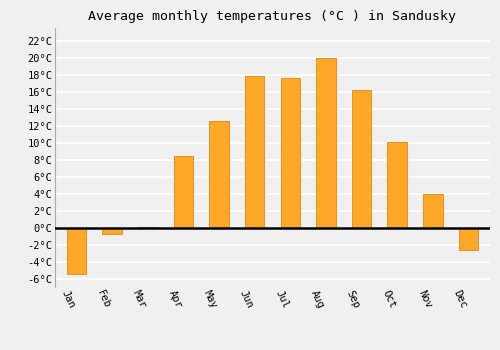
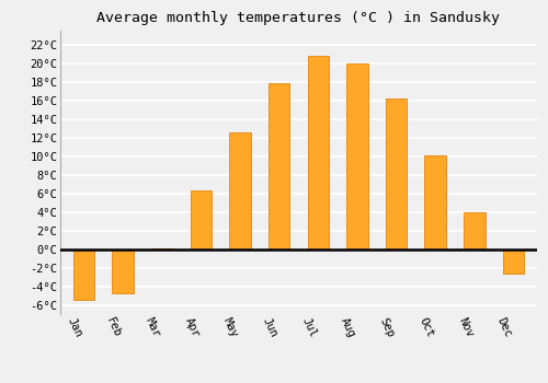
Feb: -0.8°C -> -4.8°C
Apr: 8.4°C -> 6.3°C
Jul: 17.6°C -> 20.8°C
